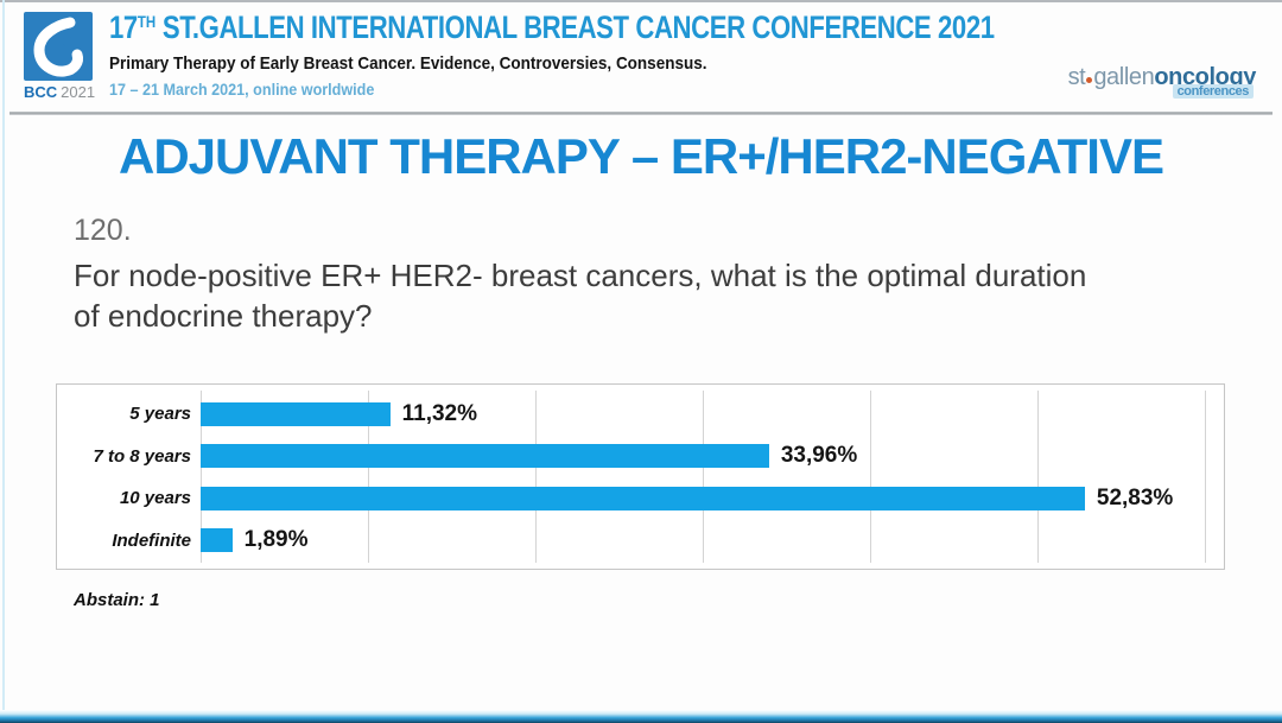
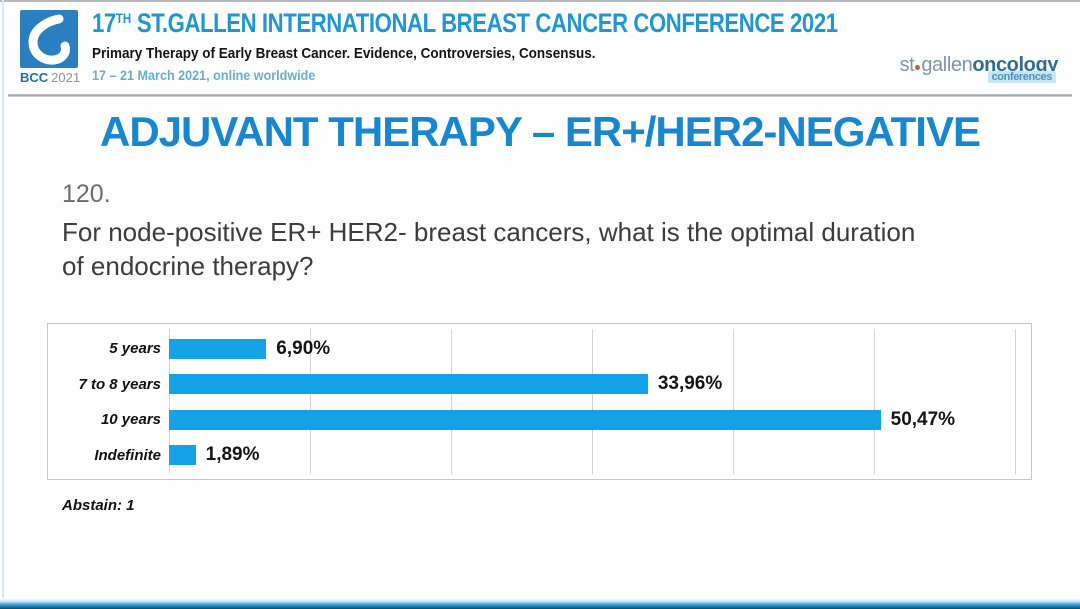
5 years: 11,32% -> 6,90%
10 years: 52,83% -> 50,47%
